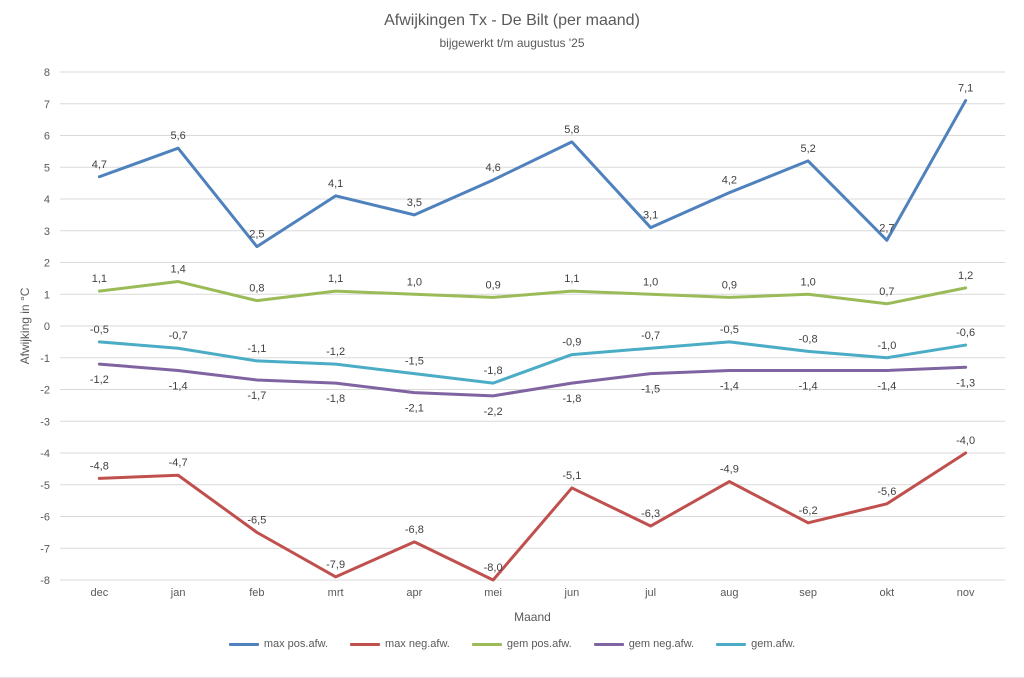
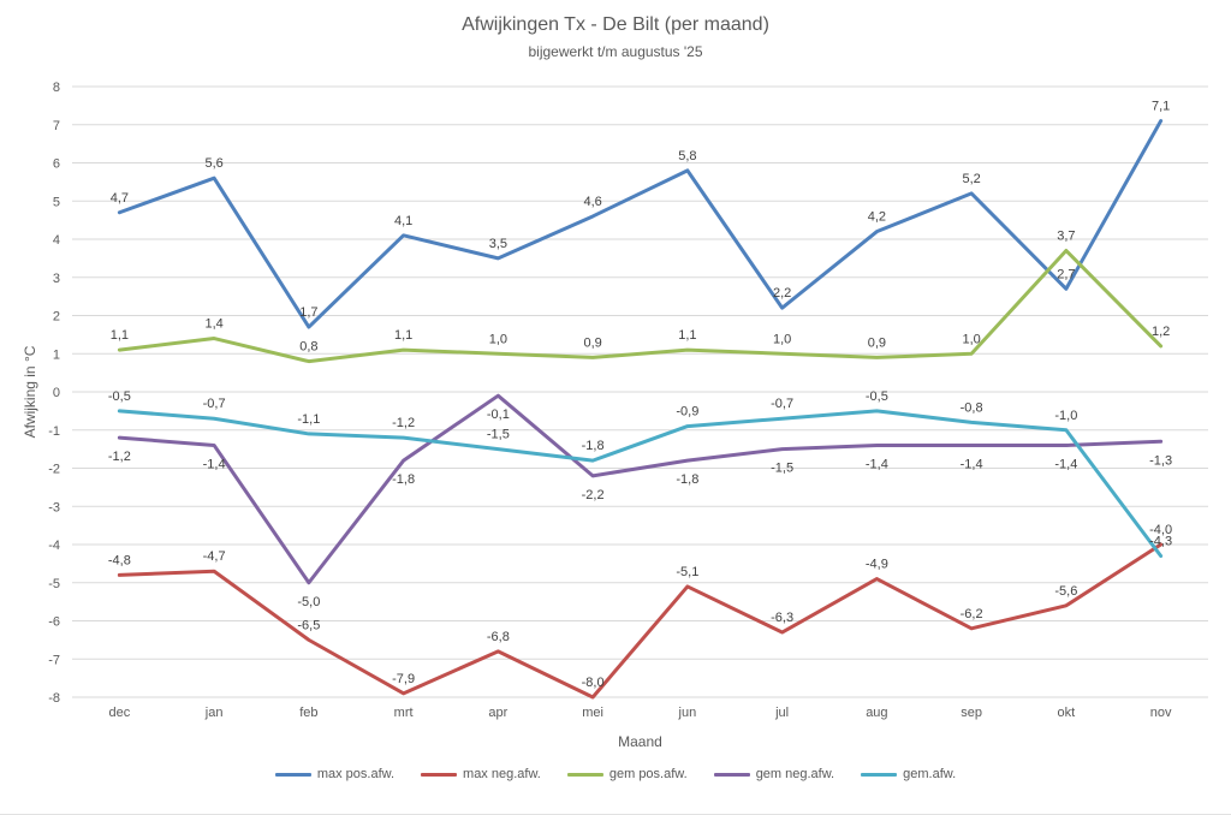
max pos.afw./feb: 2,5 -> 1,7
gem neg.afw./feb: -1,7 -> -5,0
gem neg.afw./apr: -2,1 -> -0,1
max pos.afw./jul: 3,1 -> 2,2
gem pos.afw./okt: 0,7 -> 3,7
gem.afw./nov: -0,6 -> -4,3
